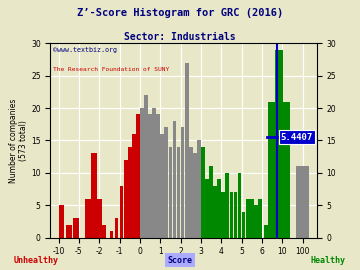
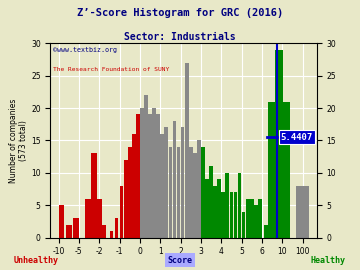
100: 11 -> 8
